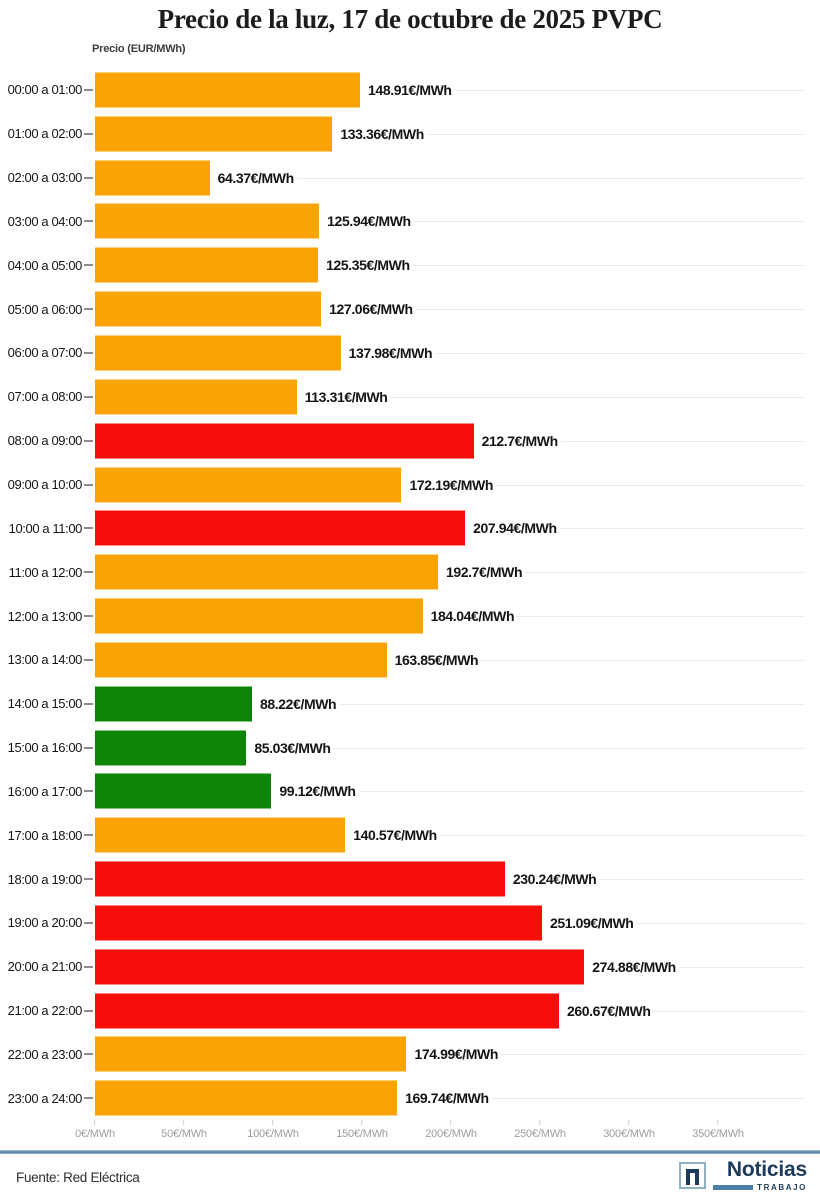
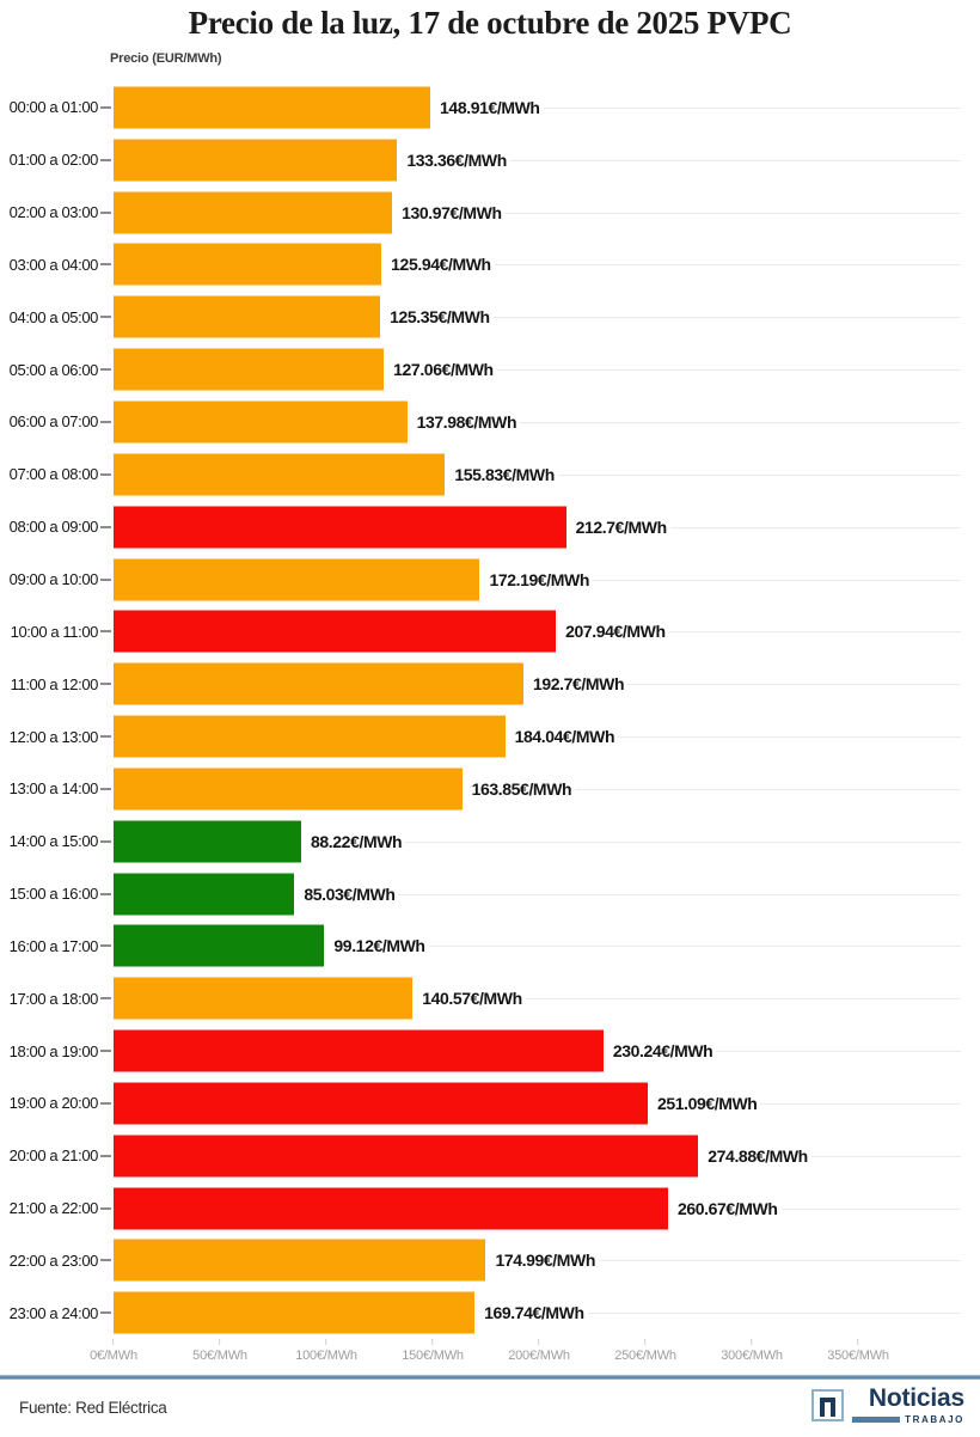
02:00 a 03:00: 64.37 -> 130.97
07:00 a 08:00: 113.31 -> 155.83
